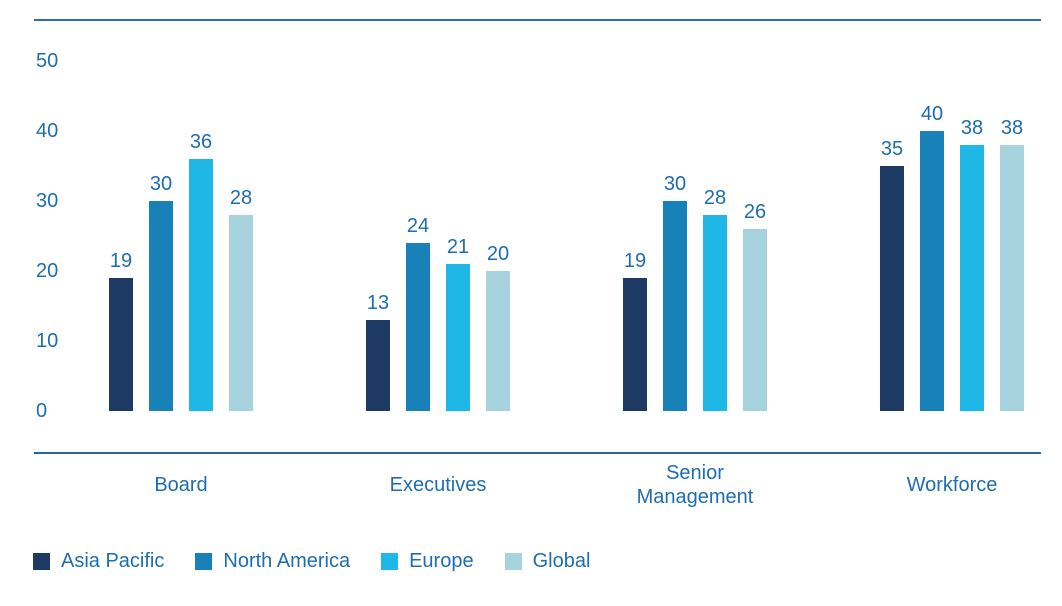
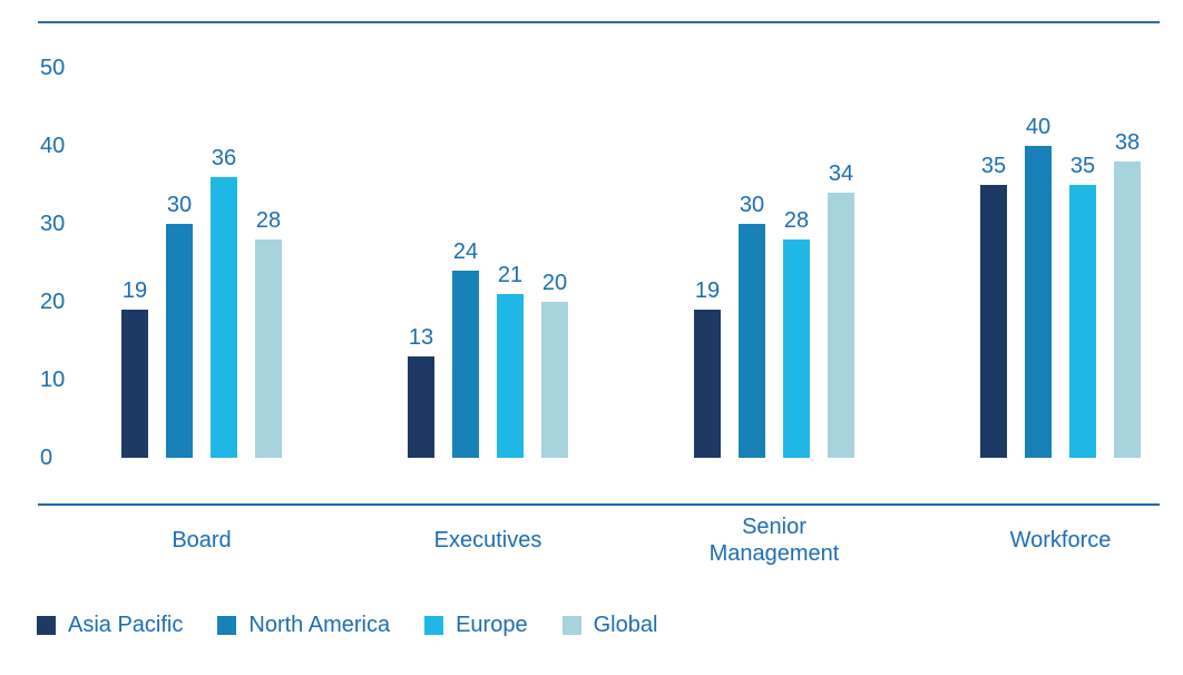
Global/Senior Management: 26 -> 34
Europe/Workforce: 38 -> 35
